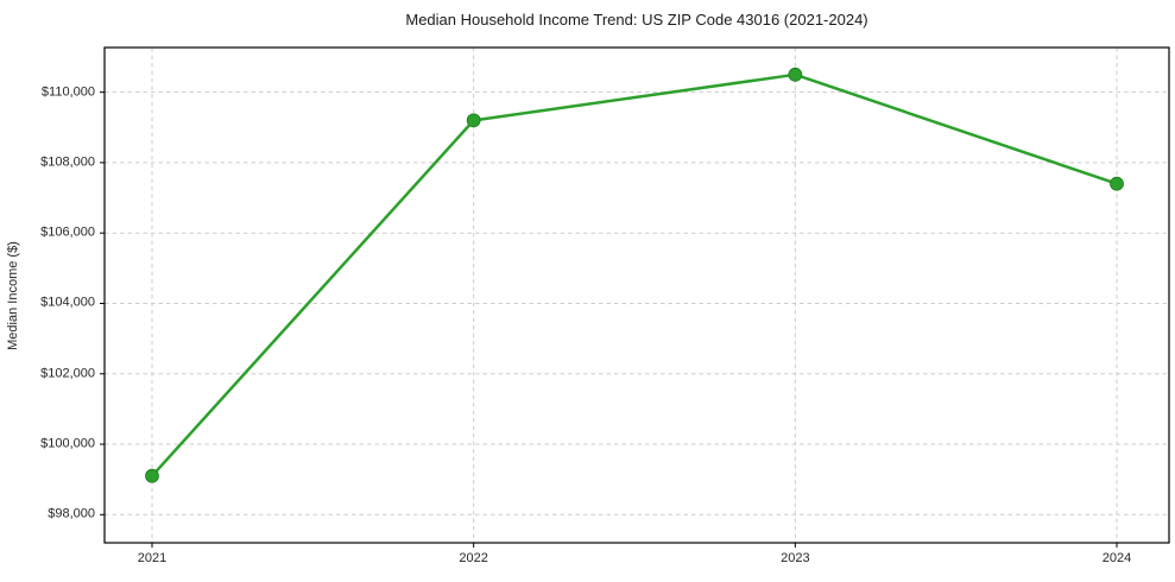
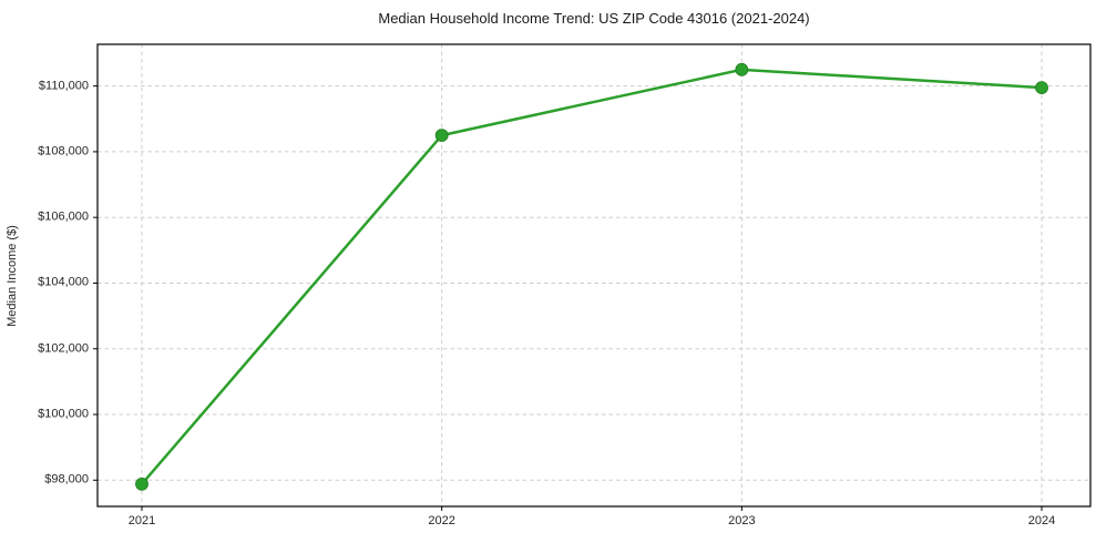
2021: $99100 -> $97900
2022: $109200 -> $108500
2024: $107400 -> $110000
